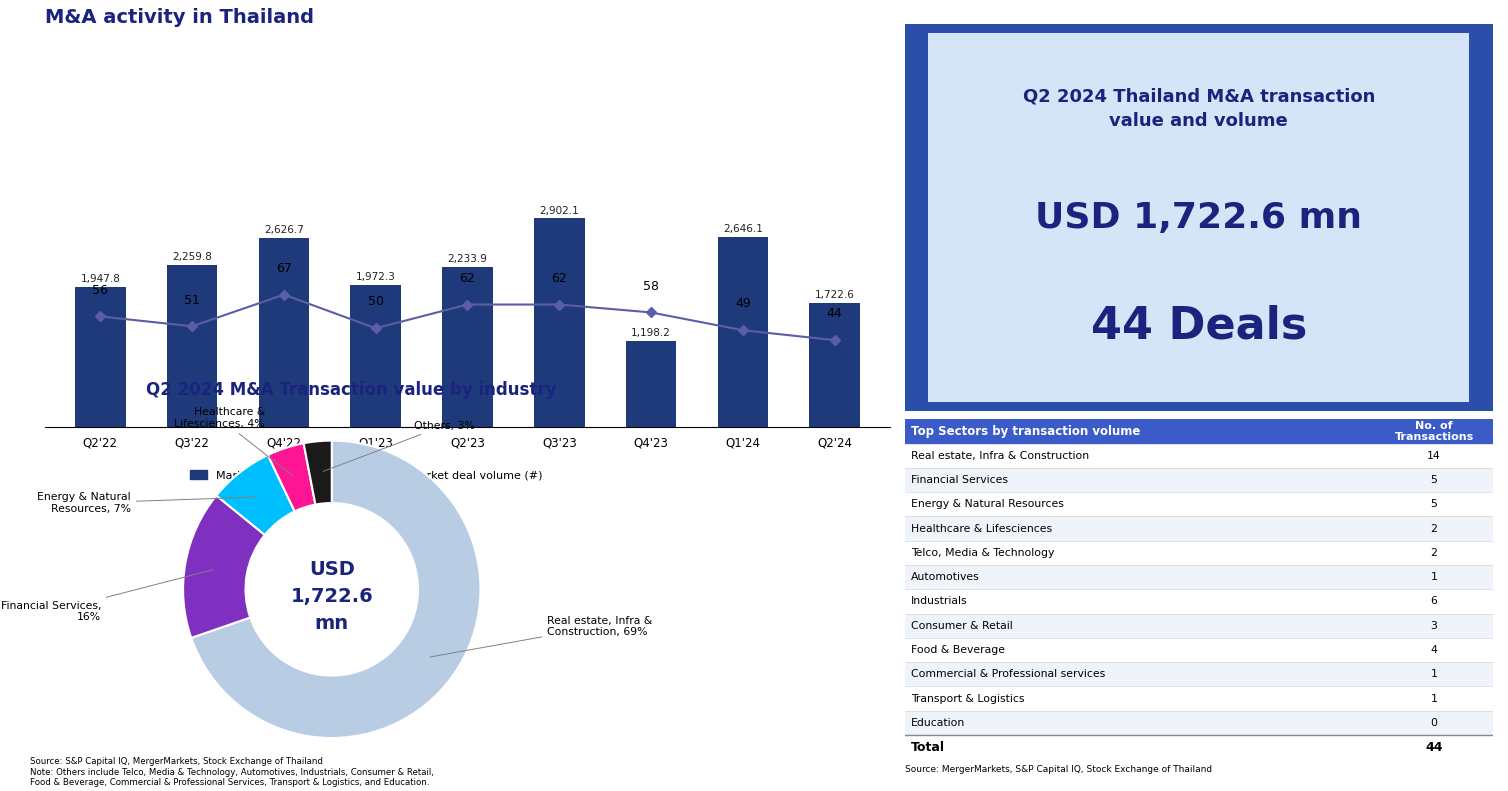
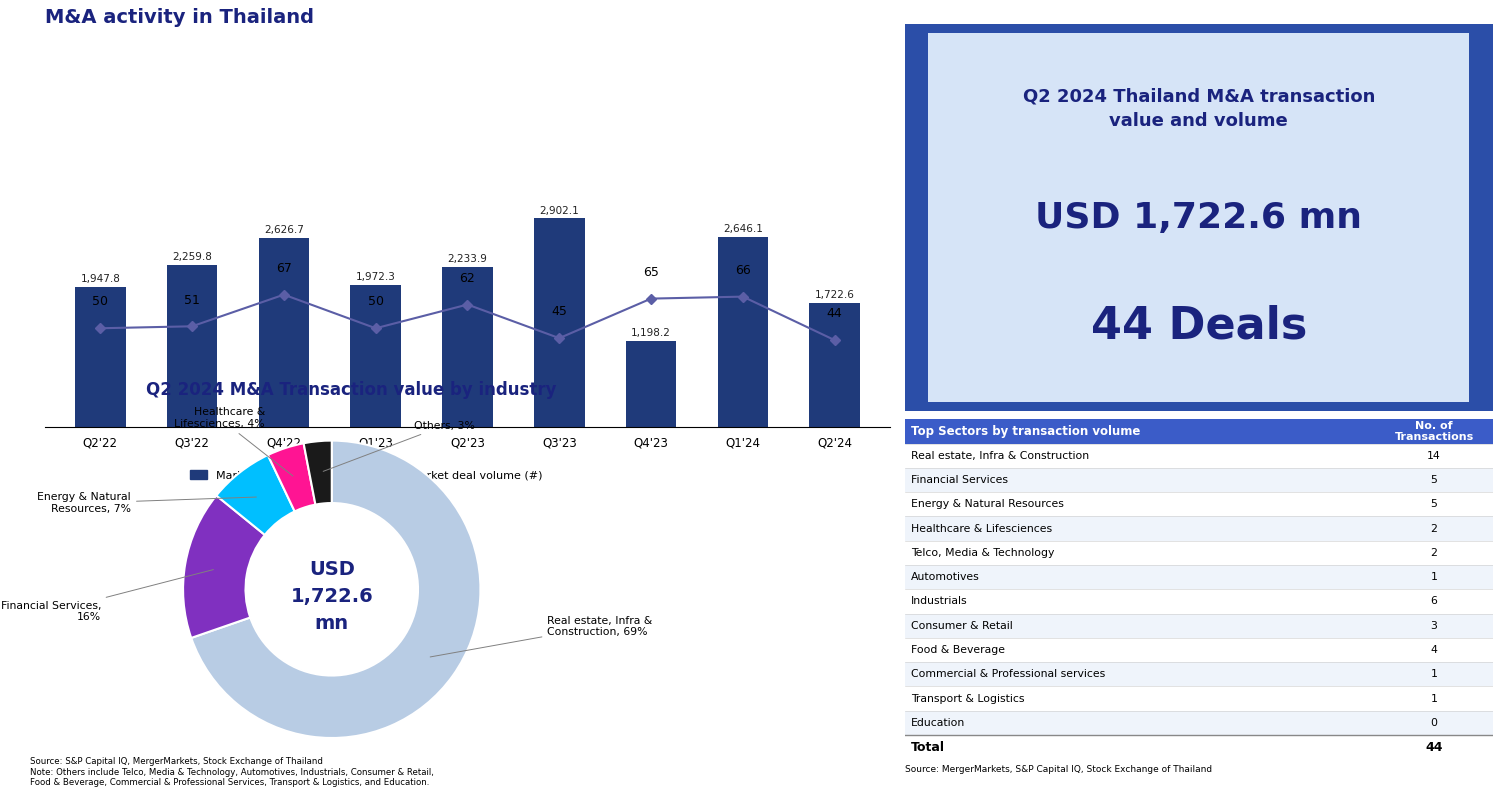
Market deal volume (#)/Q2'22: 56 -> 50
Market deal volume (#)/Q3'23: 62 -> 45
Market deal volume (#)/Q4'23: 58 -> 65
Market deal volume (#)/Q1'24: 49 -> 66
